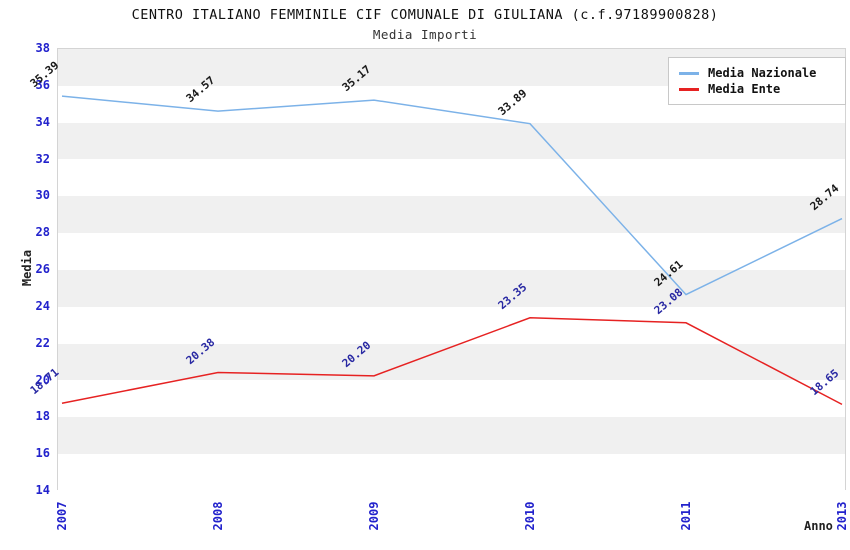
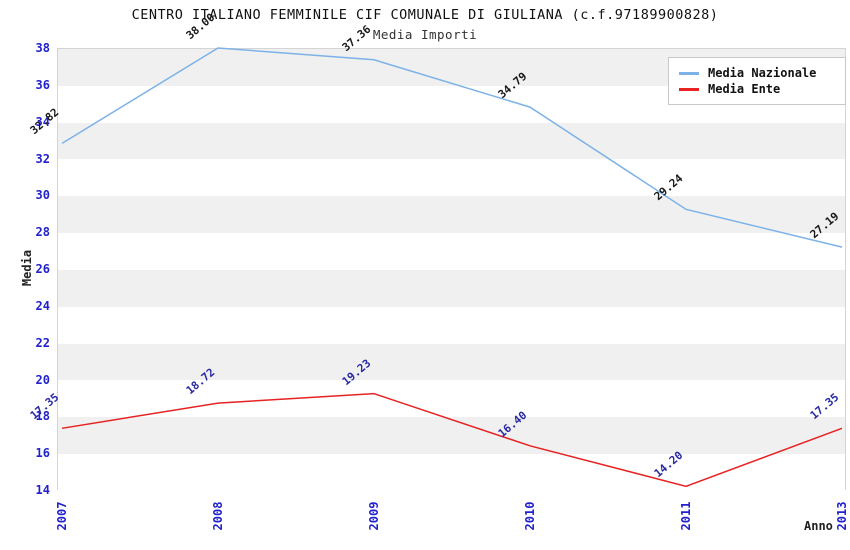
Media Nazionale/2007: 35.39 -> 32.82
Media Ente/2007: 18.71 -> 17.35
Media Nazionale/2008: 34.57 -> 38.00
Media Ente/2008: 20.38 -> 18.72
Media Nazionale/2009: 35.17 -> 37.36
Media Ente/2009: 20.20 -> 19.23
Media Nazionale/2010: 33.89 -> 34.79
Media Ente/2010: 23.35 -> 16.40
Media Nazionale/2011: 24.61 -> 29.24
Media Ente/2011: 23.08 -> 14.20
Media Nazionale/2013: 28.74 -> 27.19
Media Ente/2013: 18.65 -> 17.35
